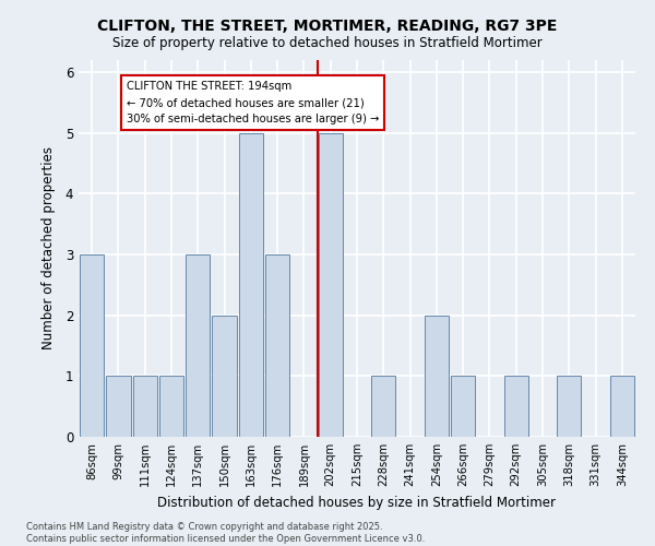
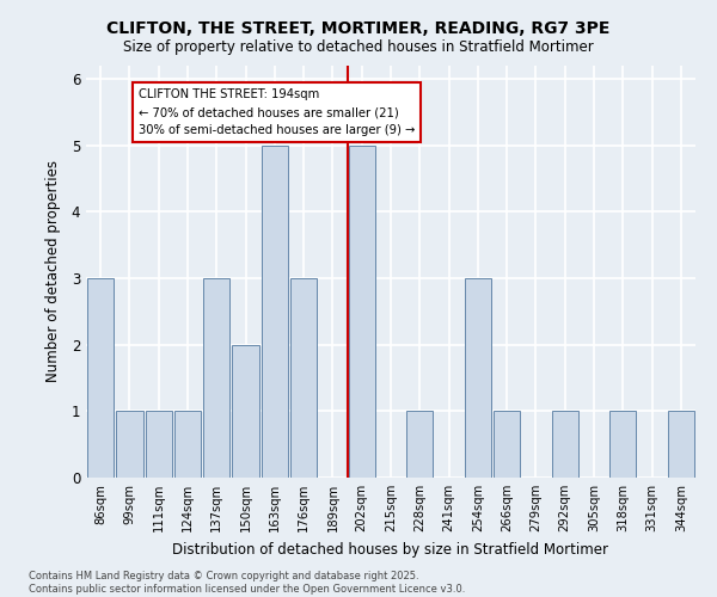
254sqm: 2 -> 3
